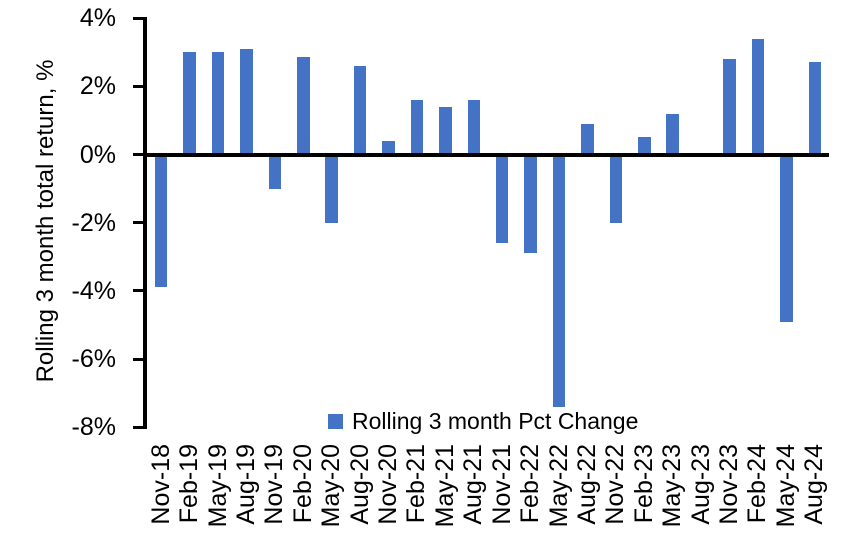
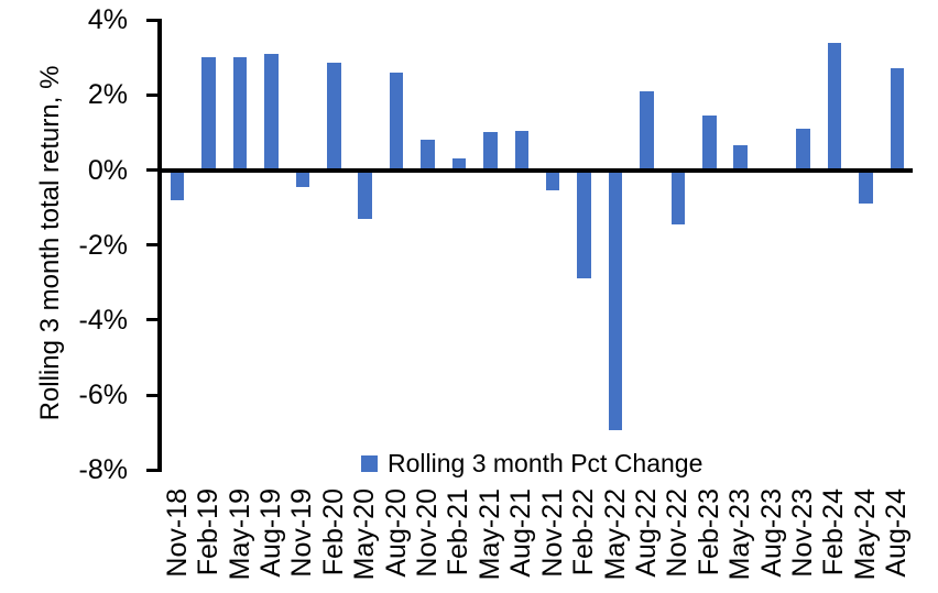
Nov-18: -3.9% -> -0.8%
Nov-19: -1.0% -> -0.5%
May-20: -2.0% -> -1.3%
Nov-20: 0.4% -> 0.8%
Feb-21: 1.6% -> 0.3%
May-21: 1.4% -> 1.0%
Aug-21: 1.6% -> 1.1%
Nov-21: -2.6% -> -0.6%
May-22: -7.4% -> -7.0%
Aug-22: 0.9% -> 2.1%
Nov-22: -2.0% -> -1.4%
Feb-23: 0.5% -> 1.4%
May-23: 1.2% -> 0.7%
Nov-23: 2.8% -> 1.1%
May-24: -4.9% -> -0.9%
